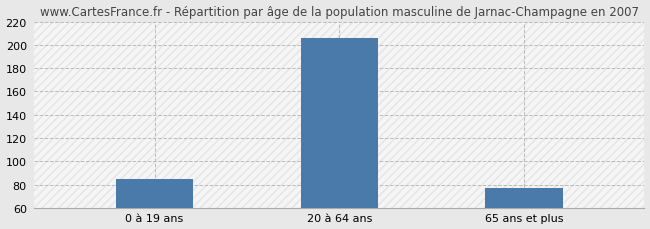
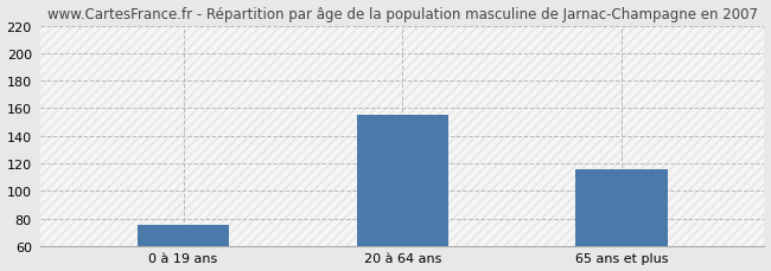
0 à 19 ans: 85 -> 75
20 à 64 ans: 206 -> 155
65 ans et plus: 77 -> 116
